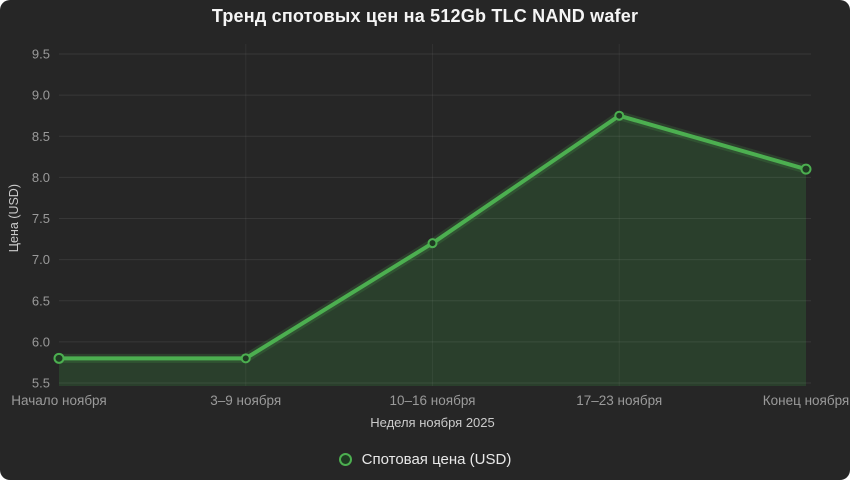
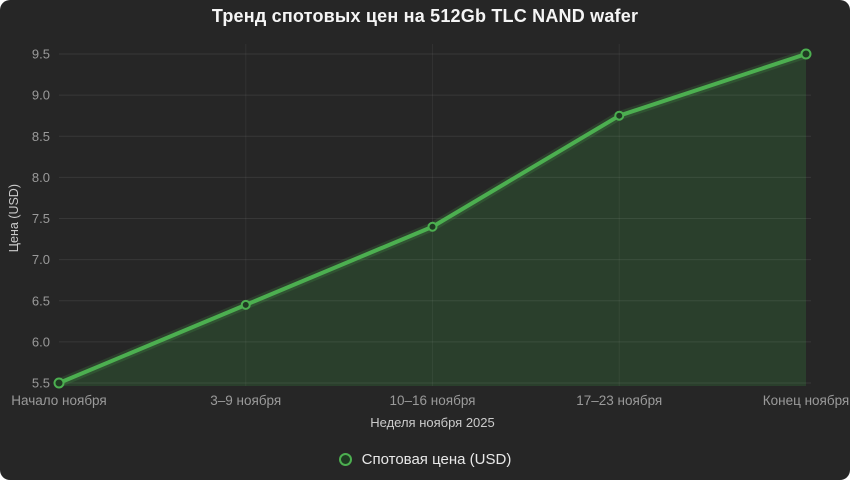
Начало ноября: 5.8 -> 5.5
3–9 ноября: 5.8 -> 6.5
10–16 ноября: 7.2 -> 7.4
Конец ноября: 8.1 -> 9.5
